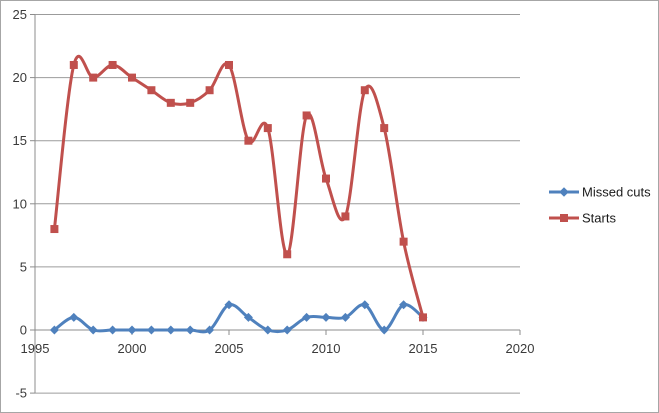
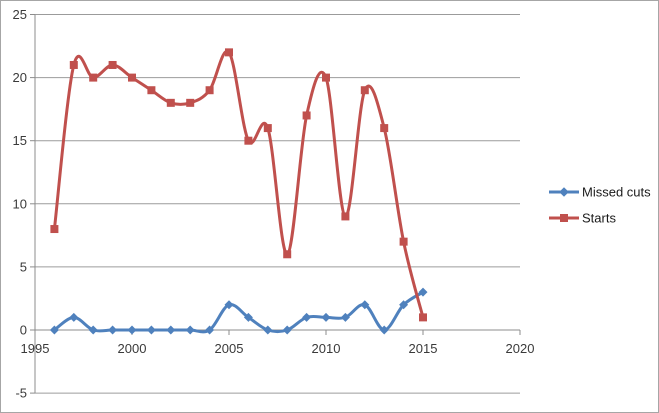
Starts/2005: 21 -> 22
Starts/2010: 12 -> 20
Missed cuts/2015: 1 -> 3
